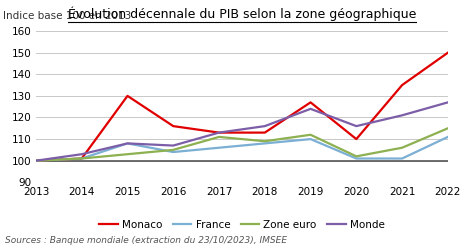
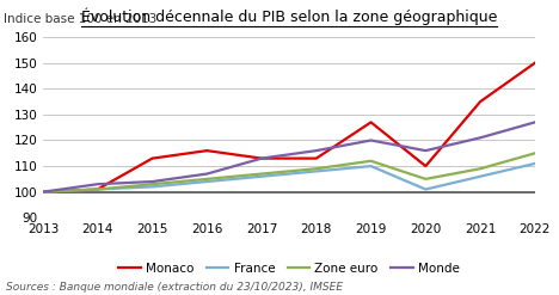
Monaco/2015: 130 -> 113
France/2015: 108 -> 102
Monde/2015: 108 -> 104
Zone euro/2017: 111 -> 107
Monde/2019: 124 -> 120
Zone euro/2020: 102 -> 105
France/2021: 101 -> 106
Zone euro/2021: 106 -> 109
